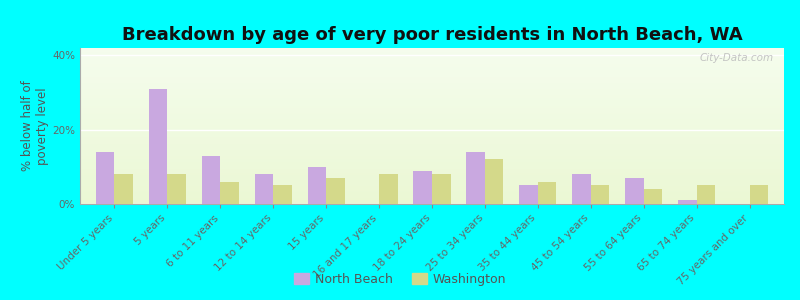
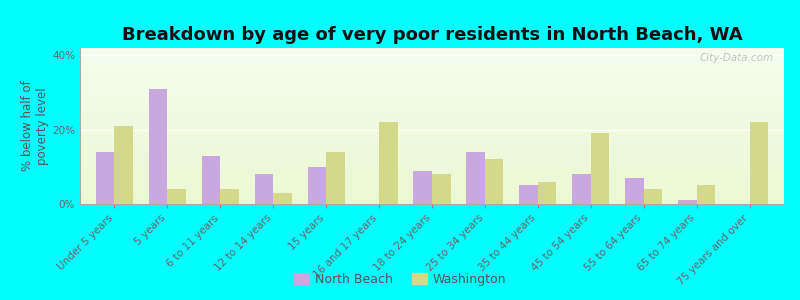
Washington/Under 5 years: 8% -> 21%
Washington/5 years: 8% -> 4%
Washington/6 to 11 years: 6% -> 4%
Washington/12 to 14 years: 5% -> 3%
Washington/15 years: 7% -> 14%
Washington/16 and 17 years: 8% -> 22%
Washington/45 to 54 years: 5% -> 19%
Washington/75 years and over: 5% -> 22%
